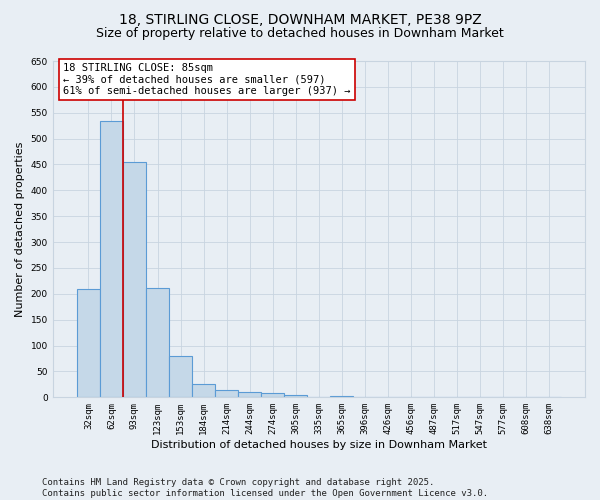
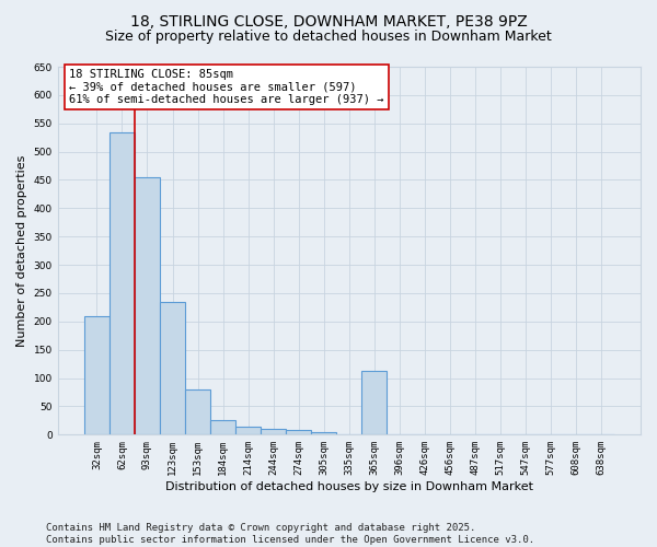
123sqm: 212 -> 234
365sqm: 3 -> 112
